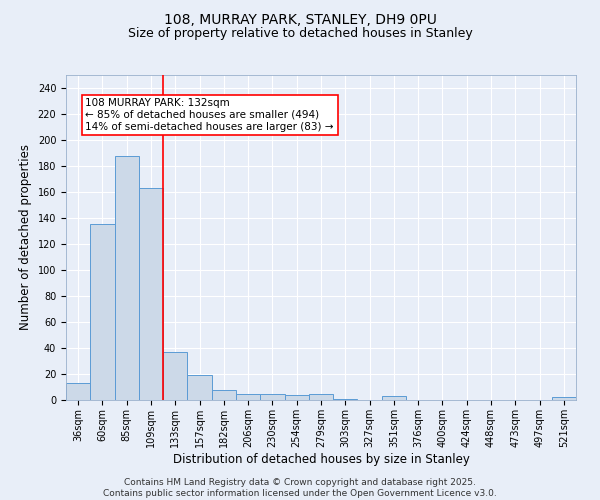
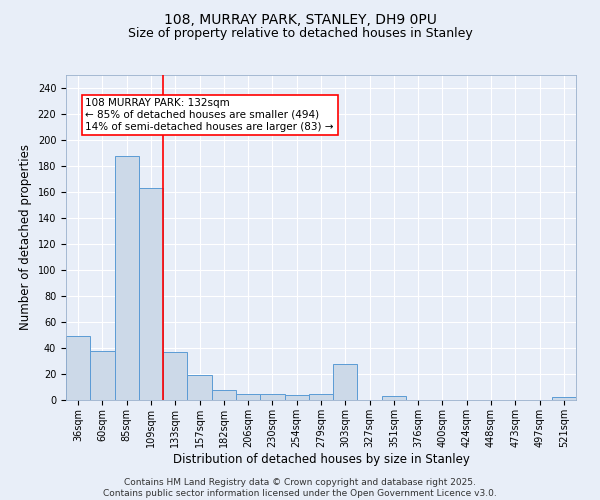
36sqm: 13 -> 49
60sqm: 135 -> 38
303sqm: 1 -> 28
